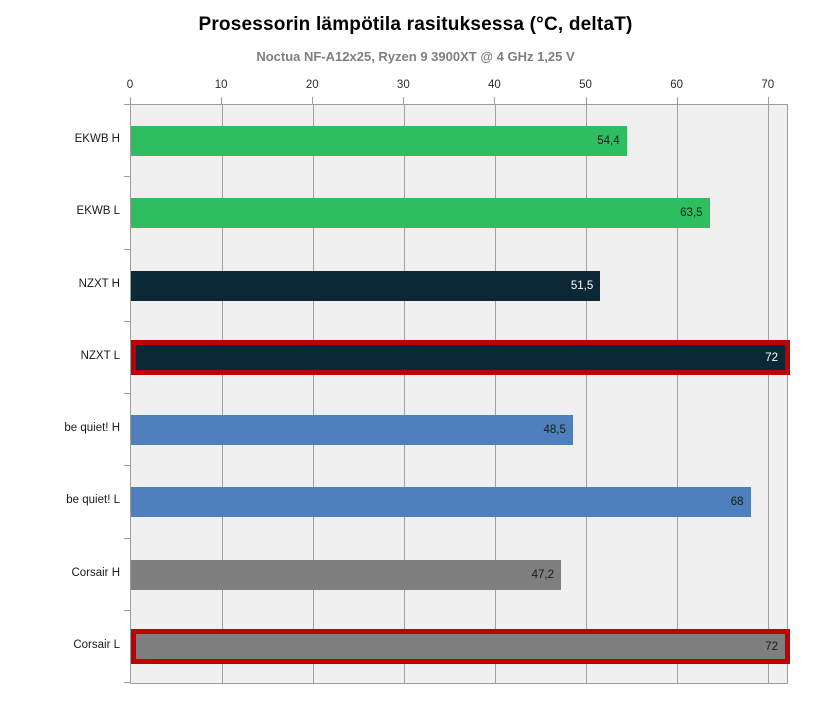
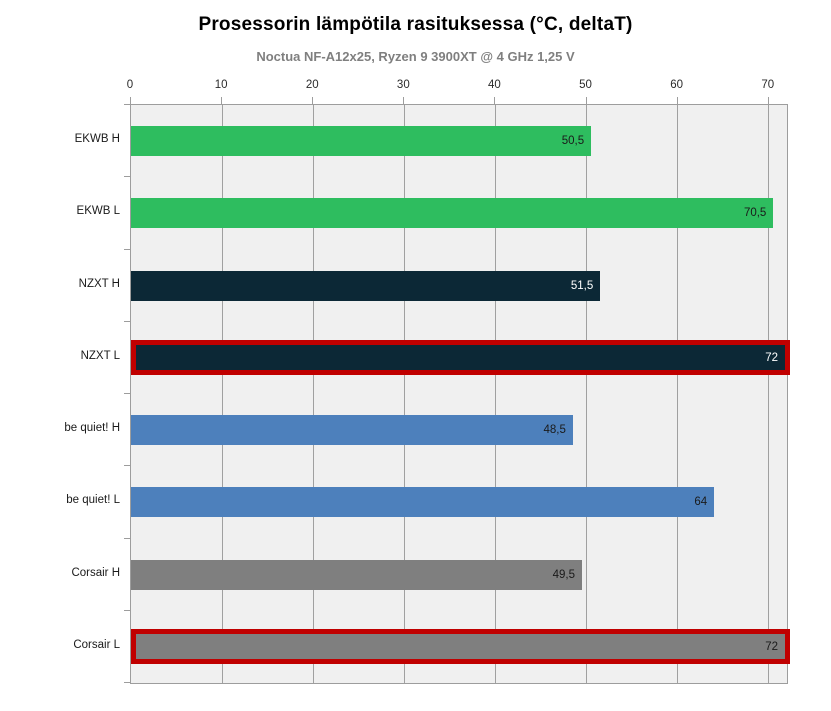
EKWB H: 54,4 -> 50,5
EKWB L: 63,5 -> 70,5
be quiet! L: 68 -> 64
Corsair H: 47,2 -> 49,5
